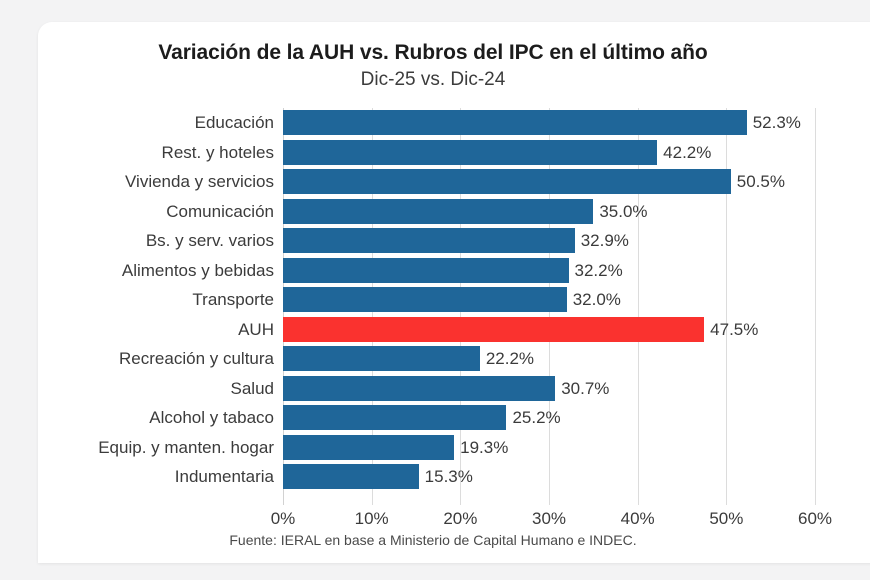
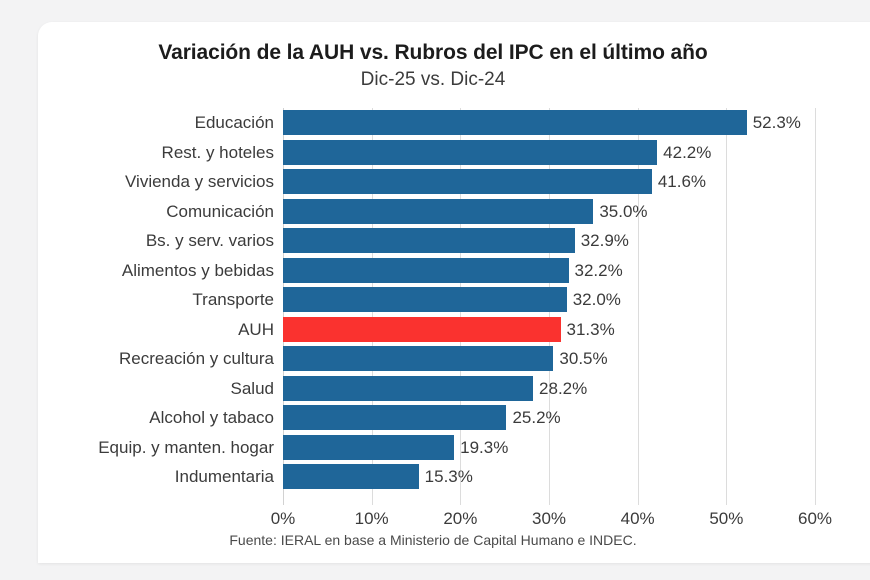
Vivienda y servicios: 50.5% -> 41.6%
AUH: 47.5% -> 31.3%
Recreación y cultura: 22.2% -> 30.5%
Salud: 30.7% -> 28.2%
